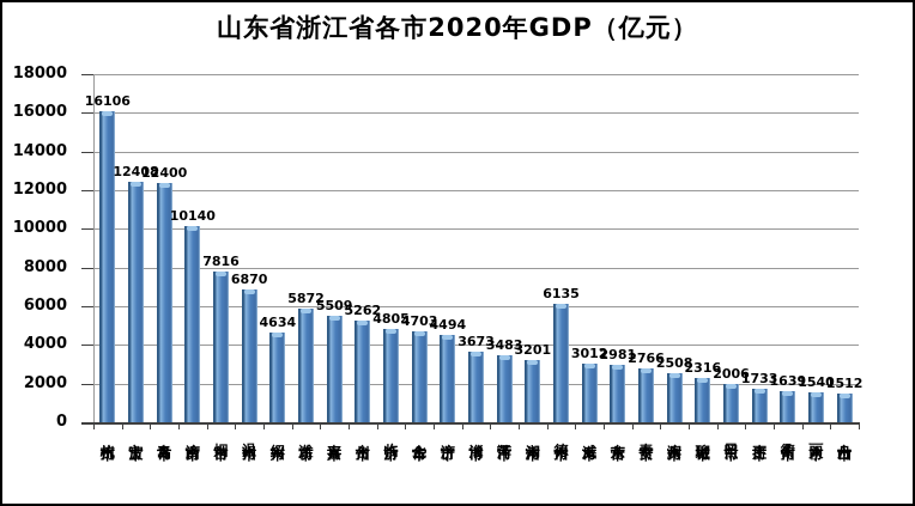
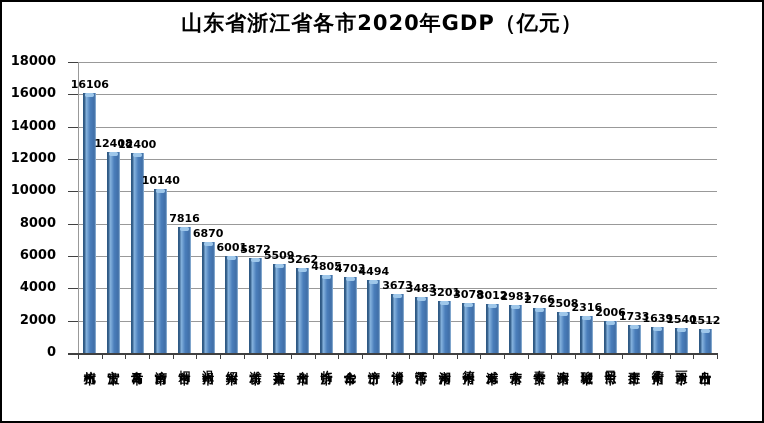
绍兴市: 4634 -> 6001
德州市: 6135 -> 3078
